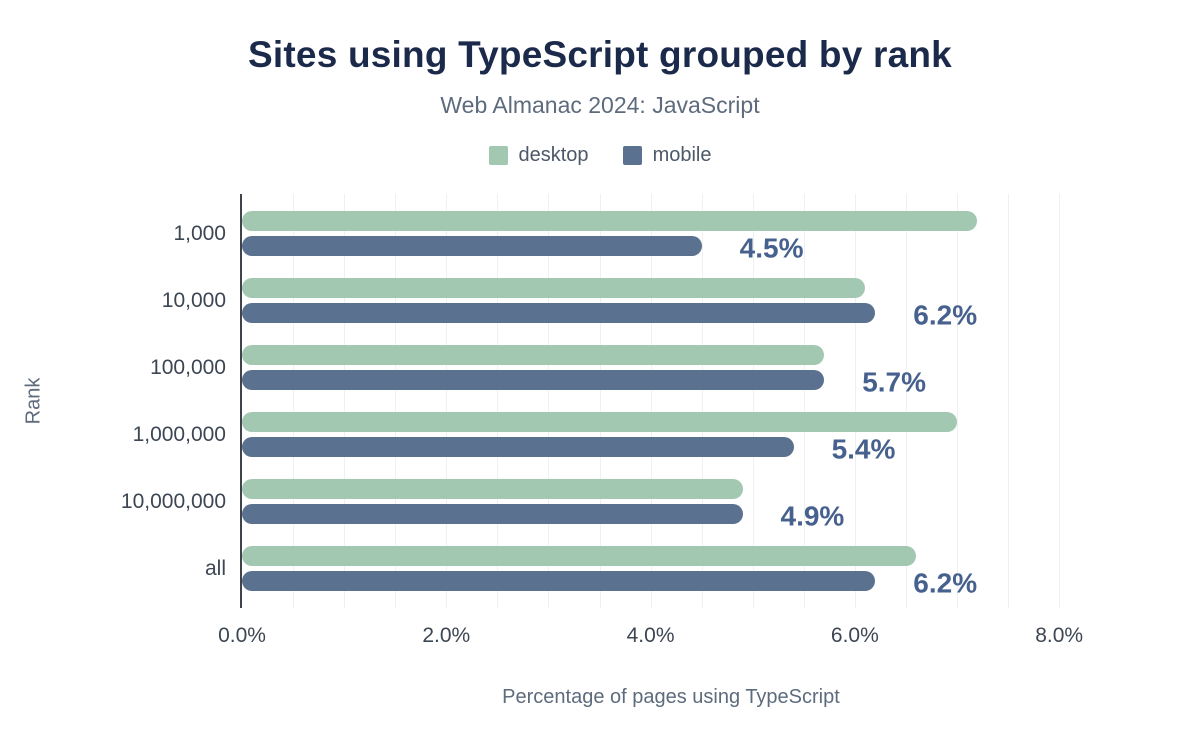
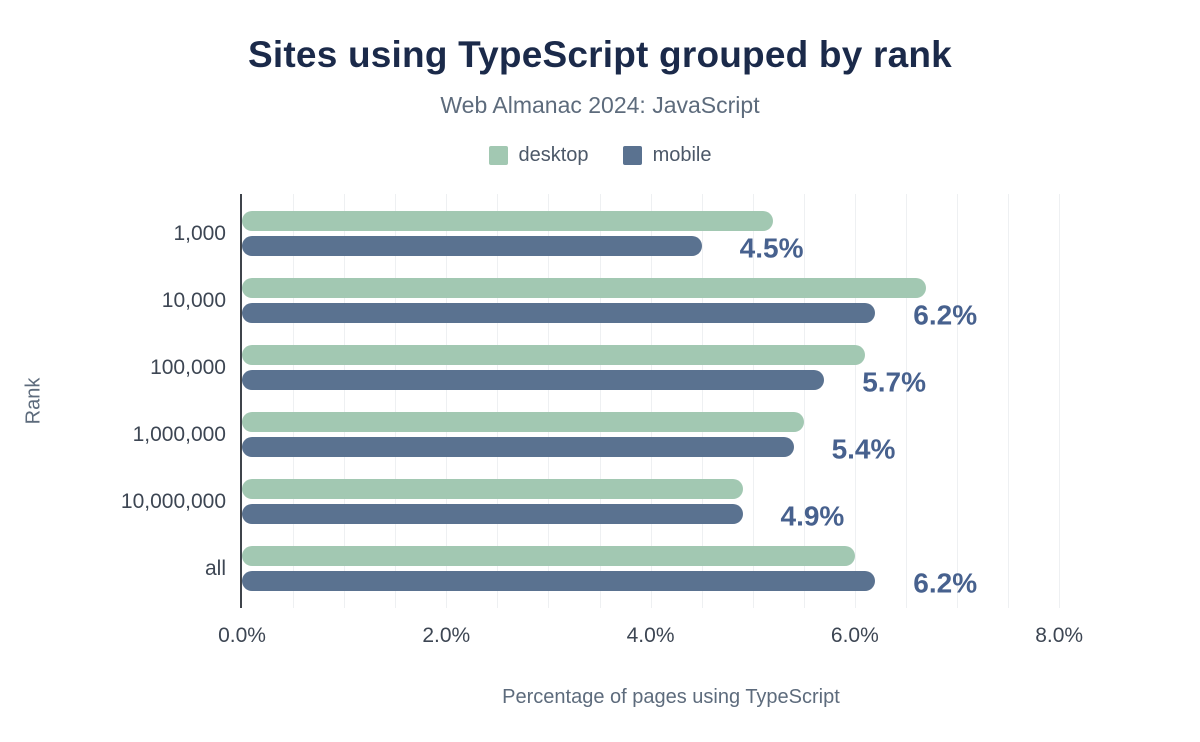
desktop/1,000: 7.2% -> 5.2%
desktop/10,000: 6.1% -> 6.7%
desktop/100,000: 5.7% -> 6.1%
desktop/1,000,000: 7.0% -> 5.5%
desktop/all: 6.6% -> 6.0%
